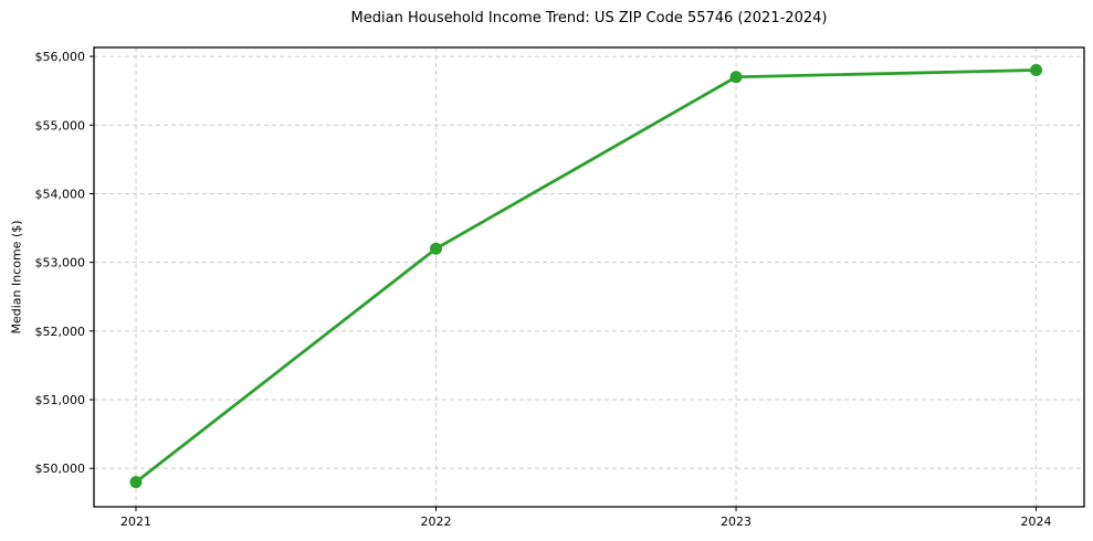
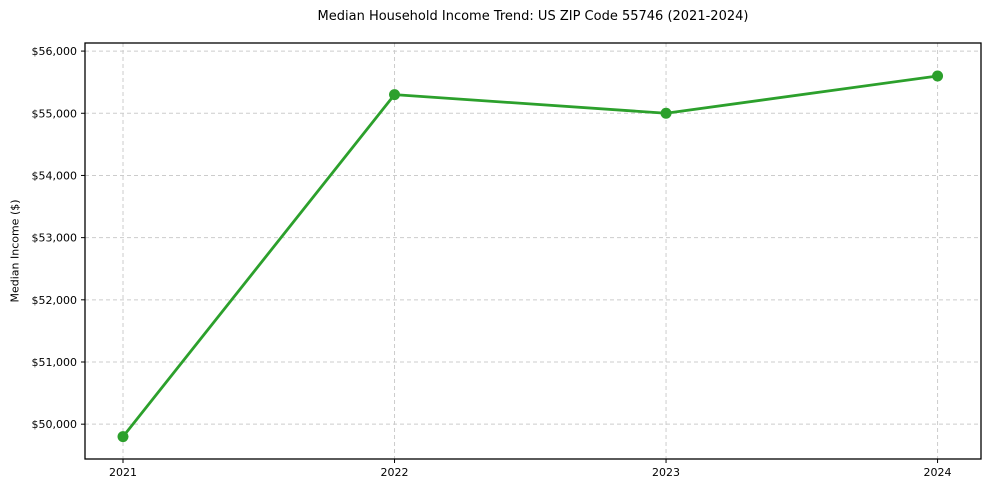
2022: $53200 -> $55300
2023: $55700 -> $55000
2024: $55800 -> $55600
